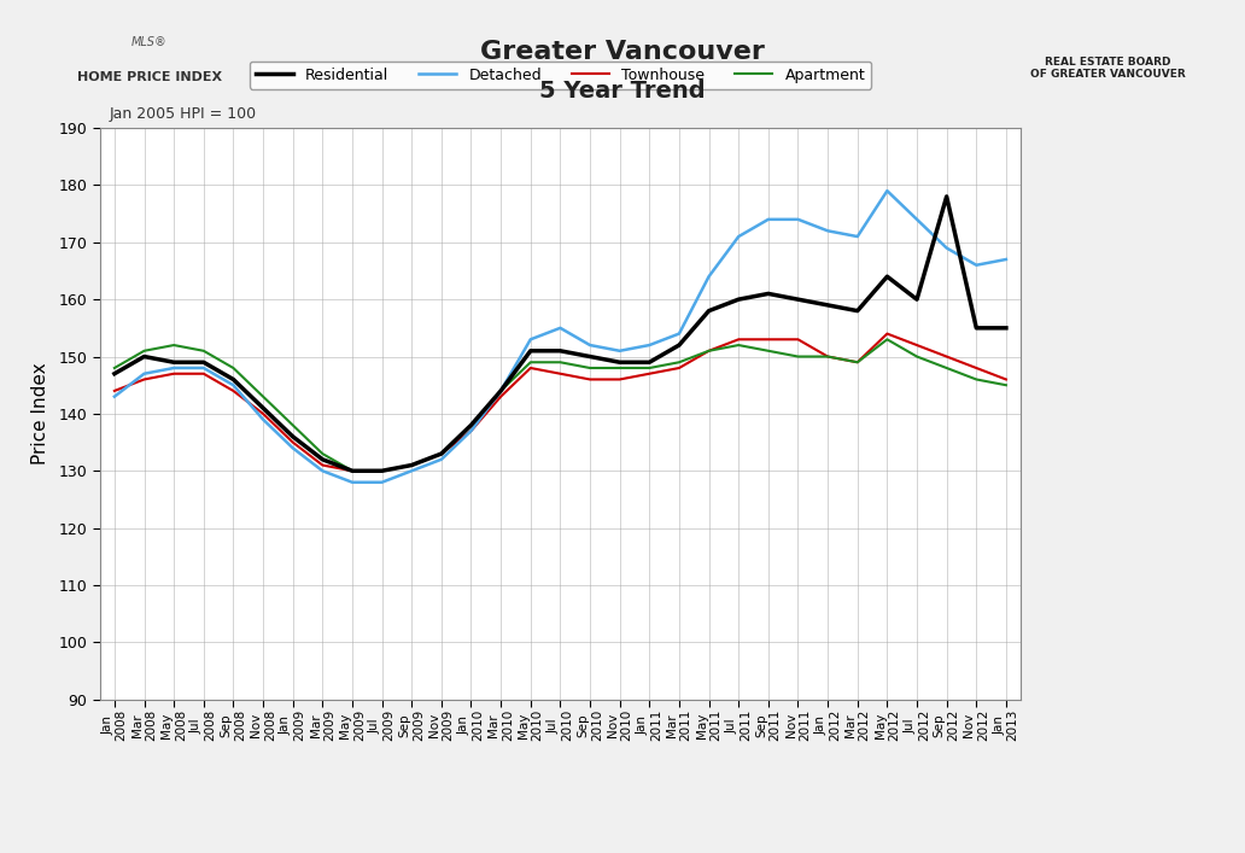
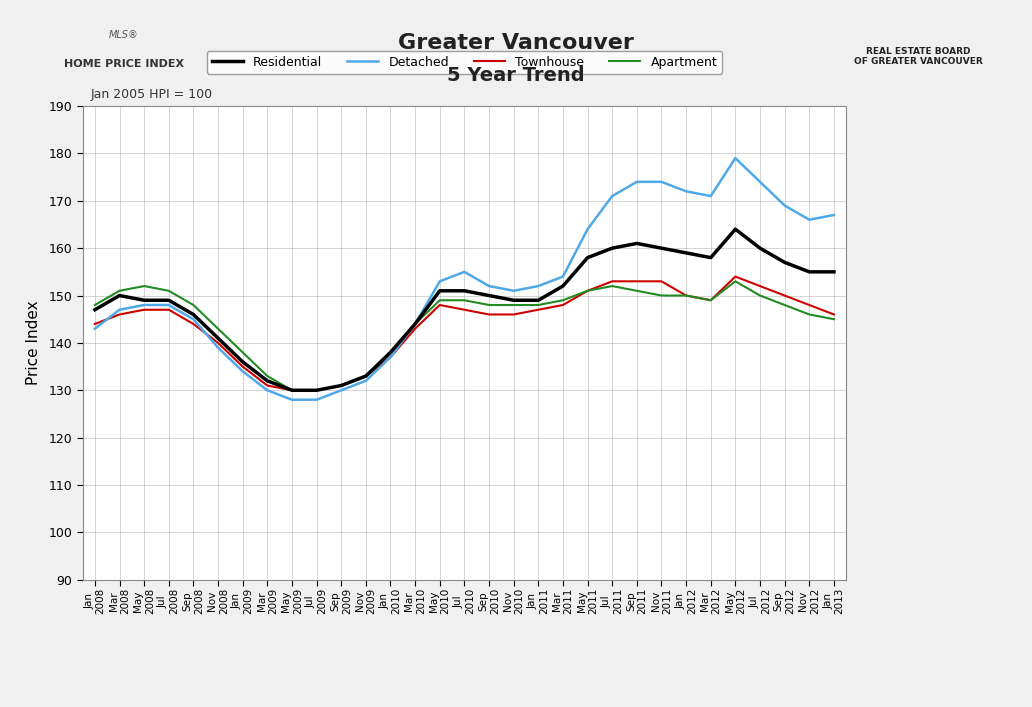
Residential/Sep 2012: 178 -> 157
